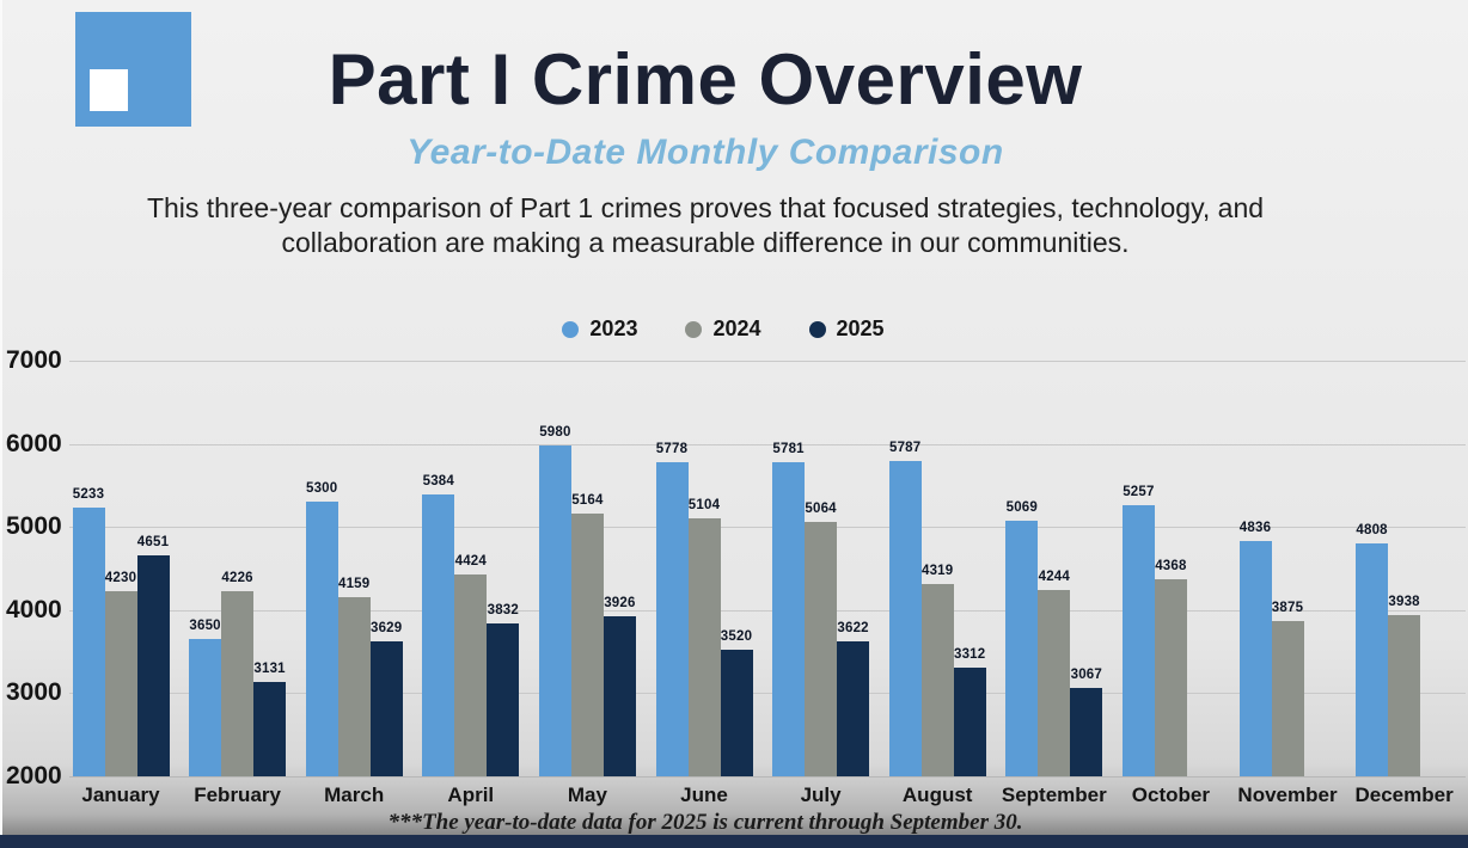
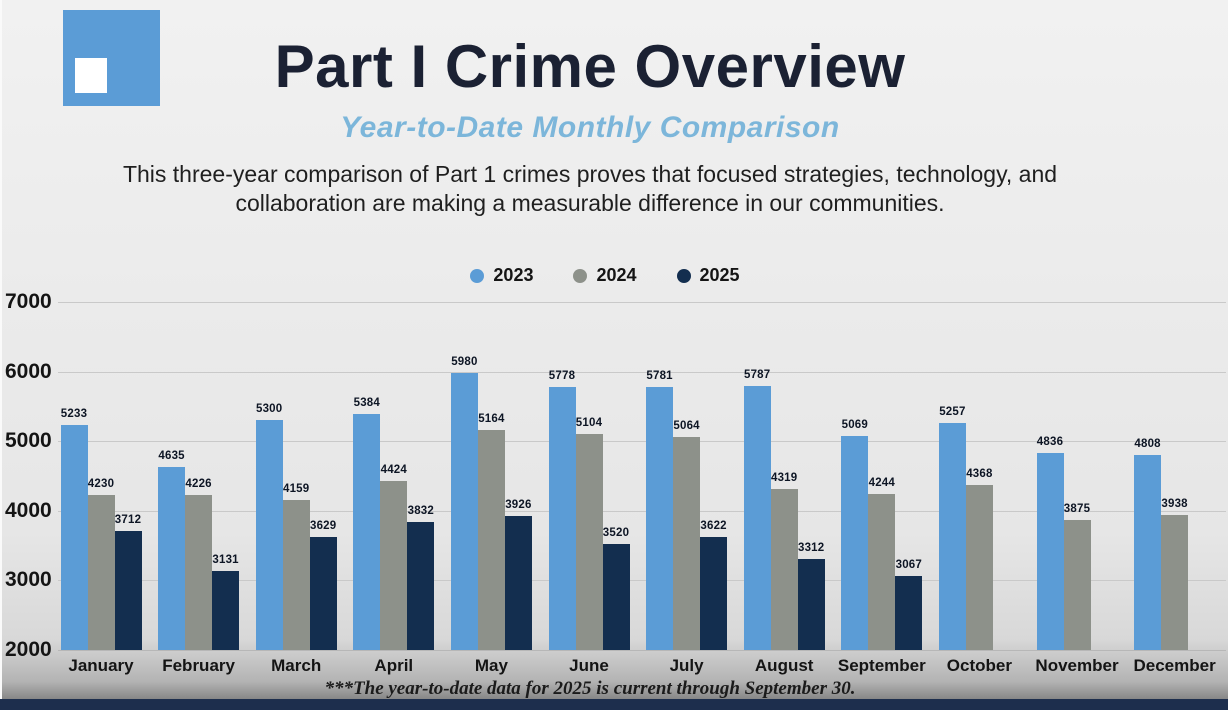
2025/January: 4651 -> 3712
2023/February: 3650 -> 4635
